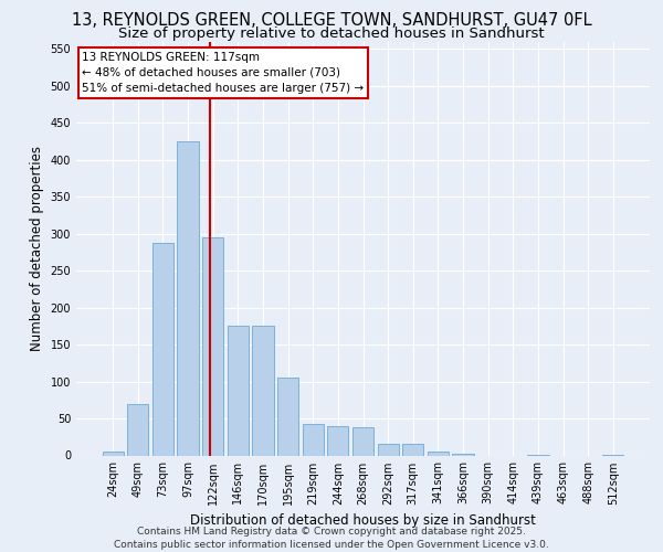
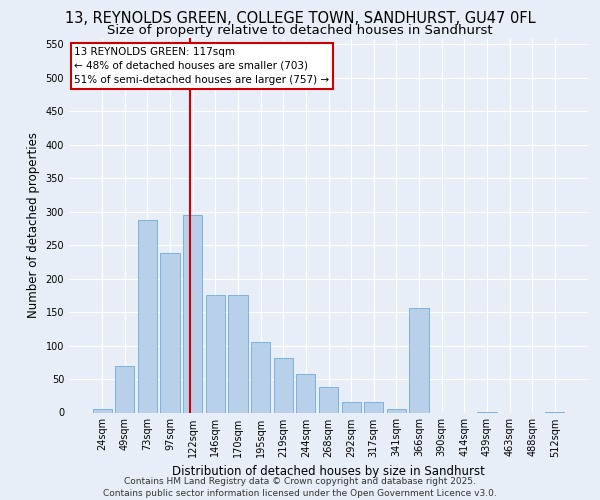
97sqm: 425 -> 238
219sqm: 43 -> 82
244sqm: 40 -> 58
366sqm: 2 -> 156
